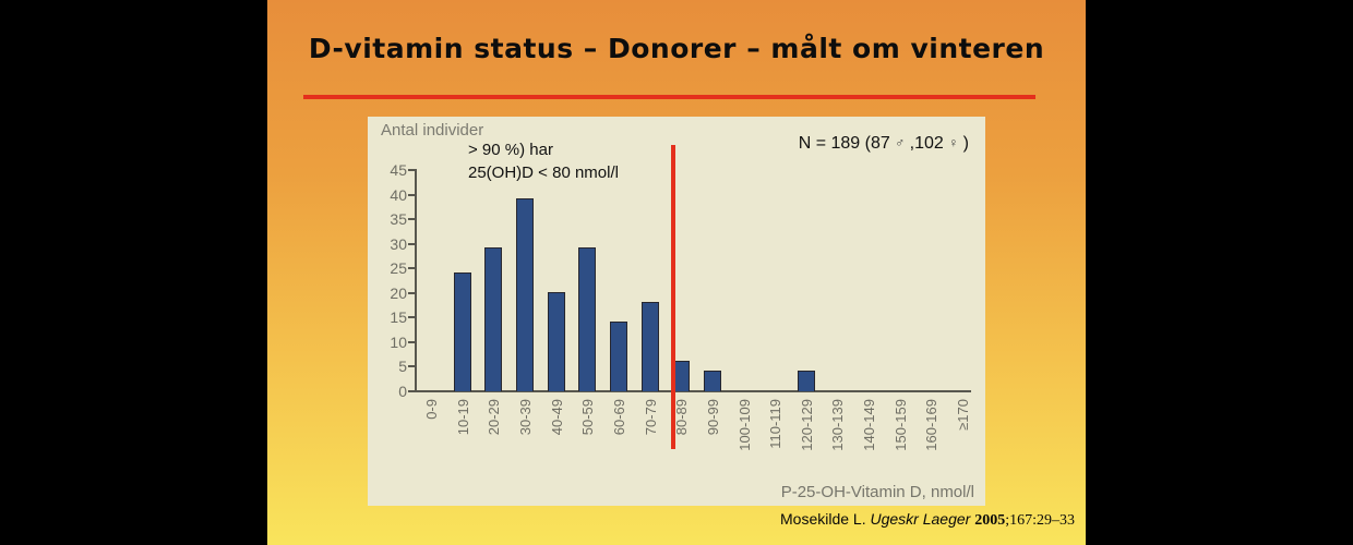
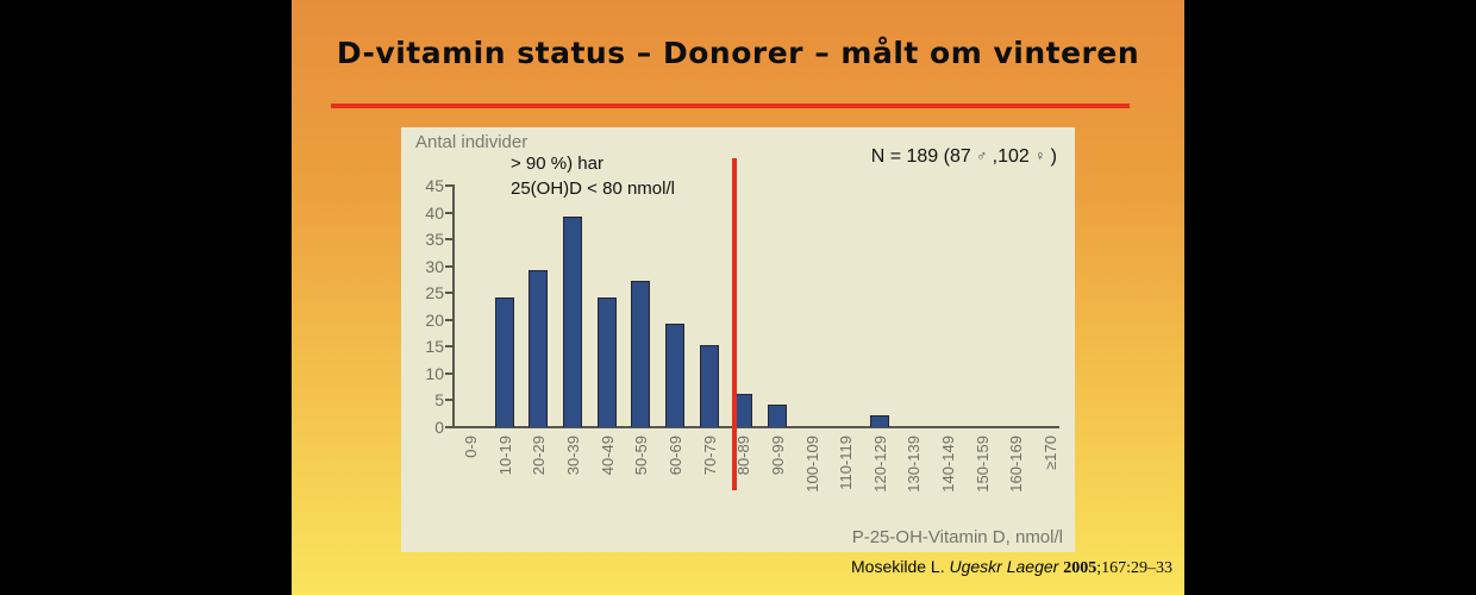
40-49: 20 -> 24
50-59: 29 -> 27
60-69: 14 -> 19
70-79: 18 -> 15
120-129: 4 -> 2
